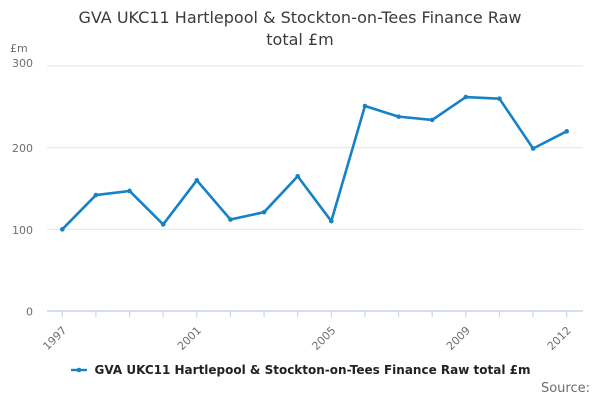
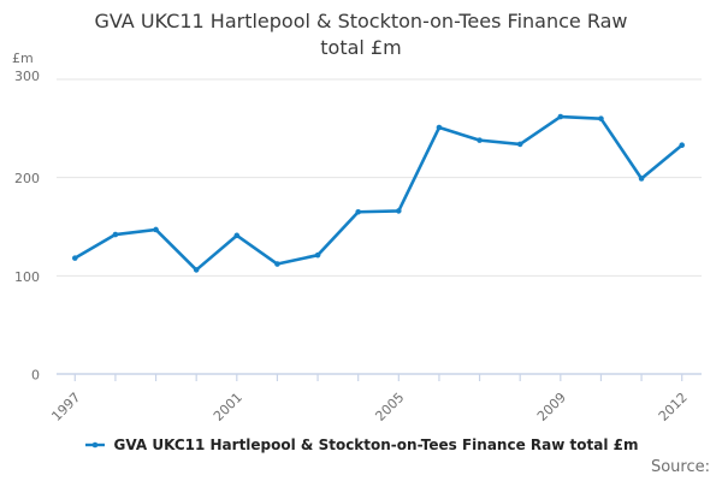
1997: 100 -> 120
2001: 160 -> 140
2005: 110 -> 170
2012: 220 -> 230
